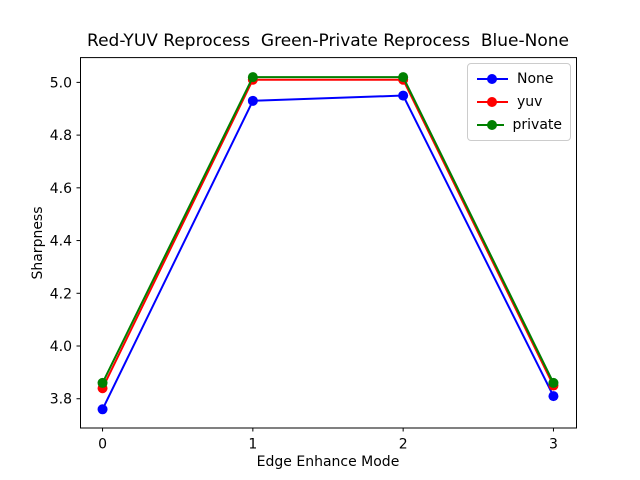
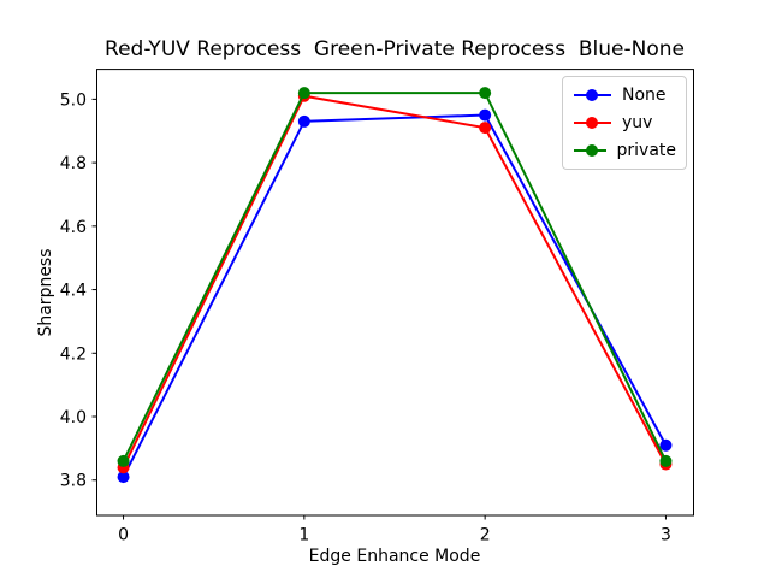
None/0: 3.76 -> 3.81
yuv/2: 5.01 -> 4.91
None/3: 3.81 -> 3.91
